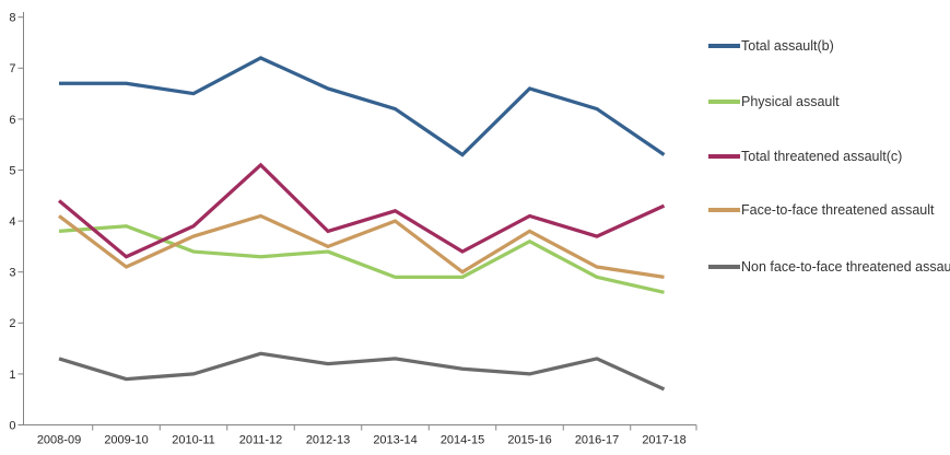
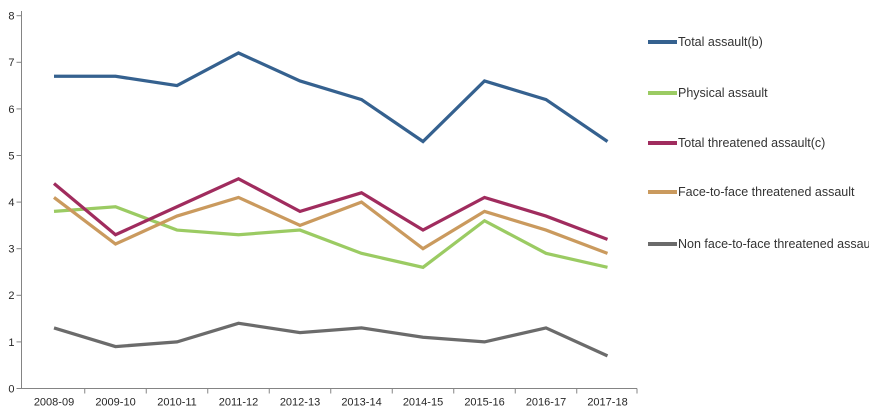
Total threatened assault(c)/2011-12: 5.1 -> 4.5
Physical assault/2014-15: 2.9 -> 2.6
Face-to-face threatened assault/2016-17: 3.1 -> 3.4
Total threatened assault(c)/2017-18: 4.3 -> 3.2
